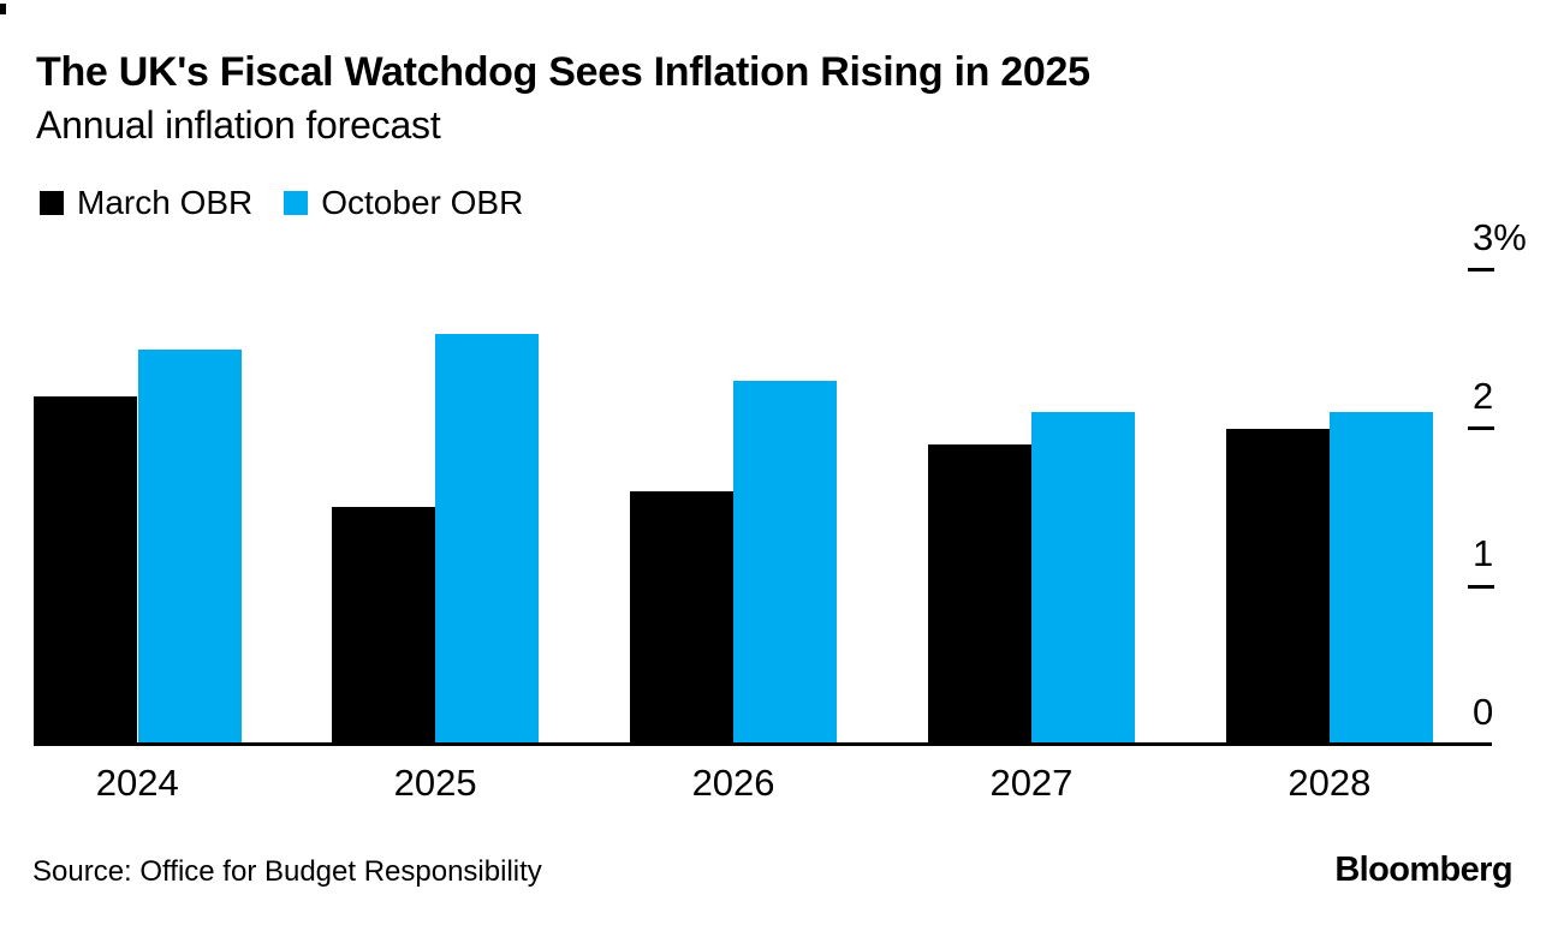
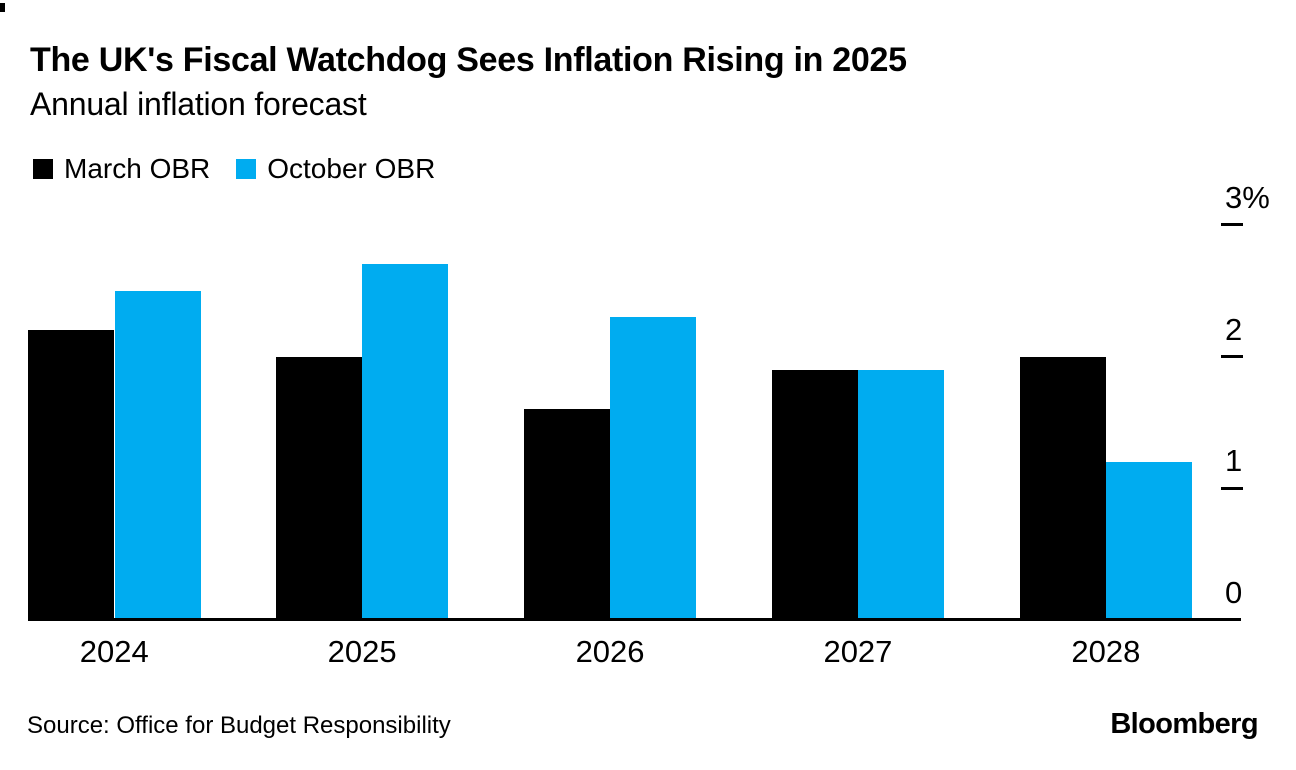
March OBR/2025: 1.5% -> 2.0%
October OBR/2025: 2.6% -> 2.7%
October OBR/2027: 2.1% -> 1.9%
October OBR/2028: 2.1% -> 1.2%
